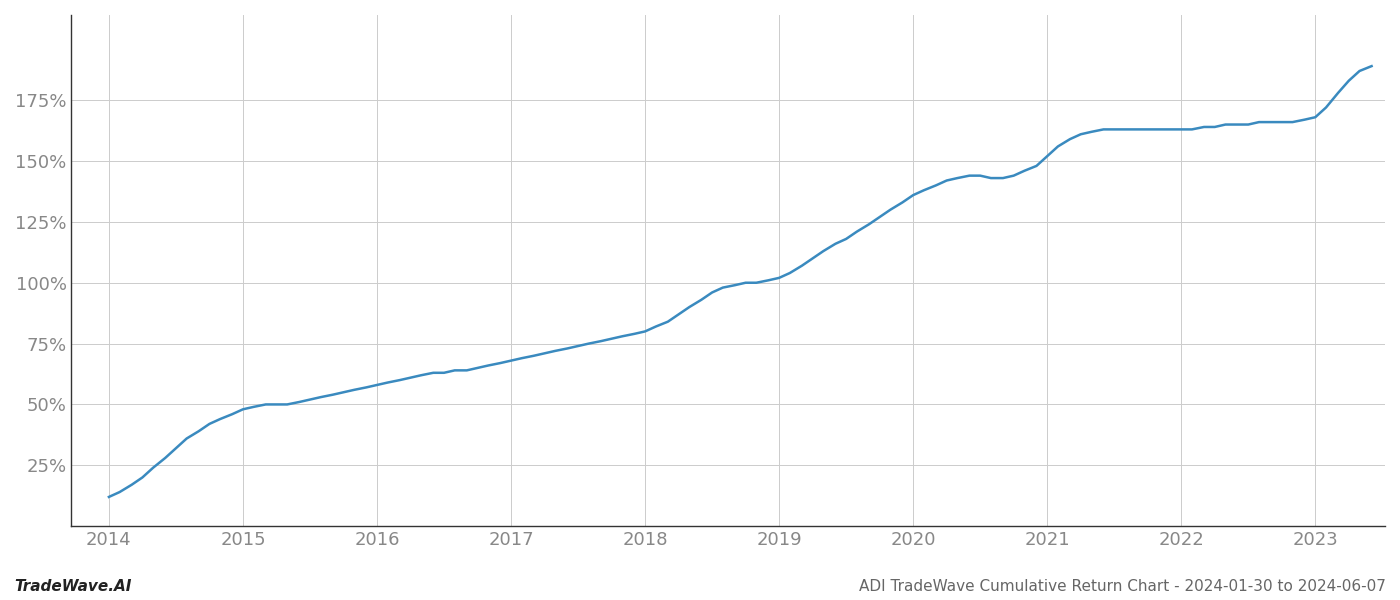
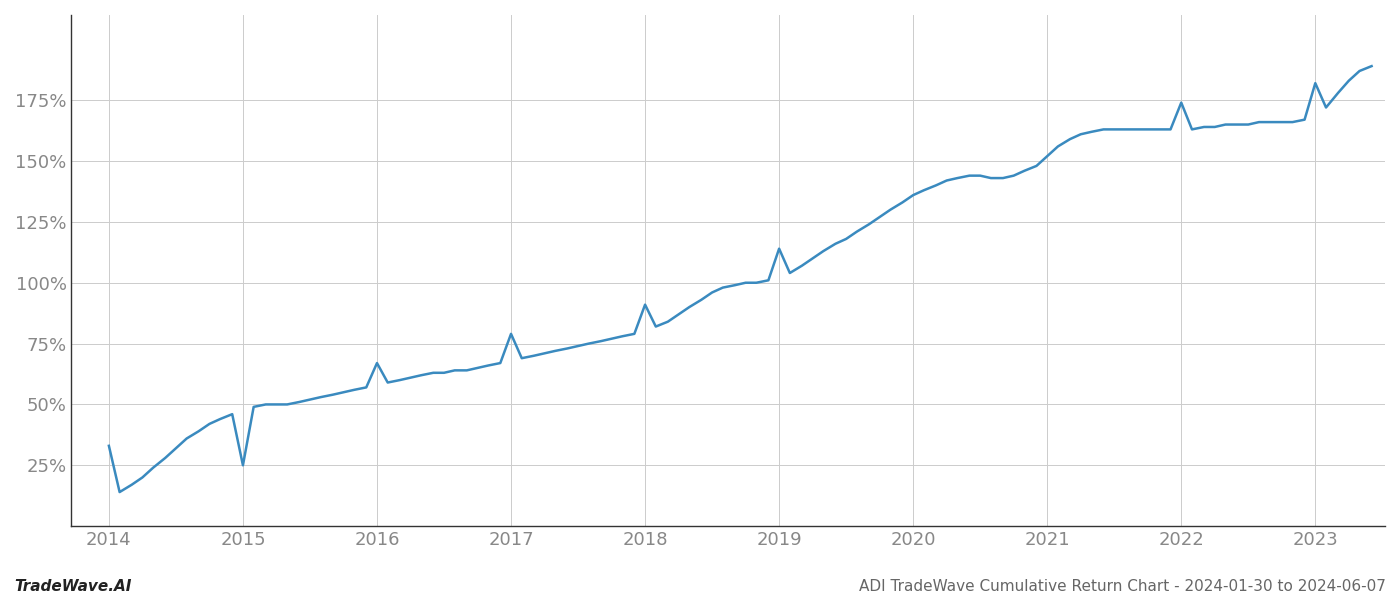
2014: 12% -> 33%
2015: 48% -> 25%
2016: 58% -> 67%
2017: 68% -> 79%
2018: 80% -> 91%
2019: 102% -> 114%
2022: 163% -> 174%
2023: 168% -> 182%
